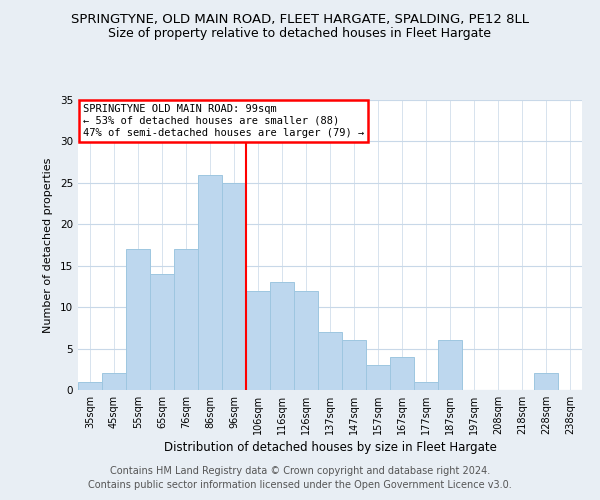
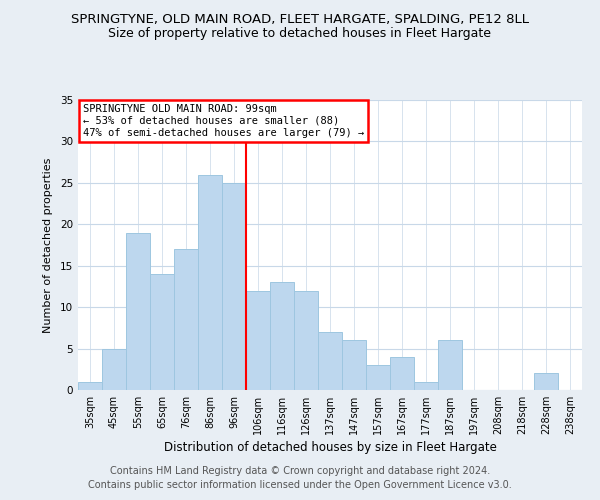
45sqm: 2 -> 5
55sqm: 17 -> 19
